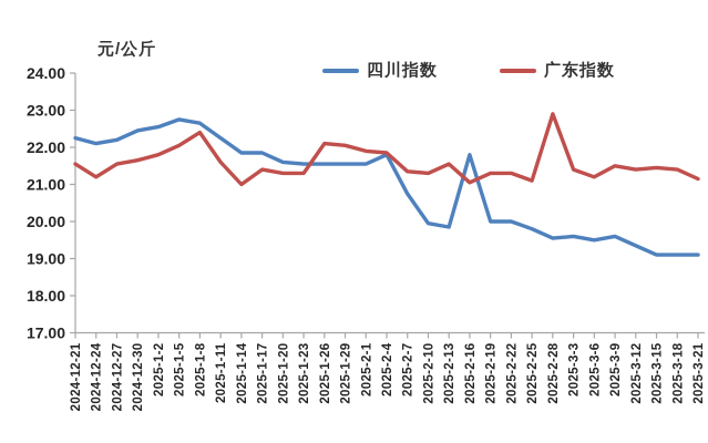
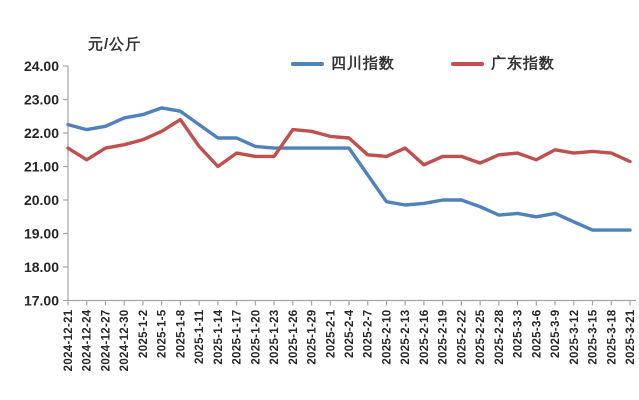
四川指数/2025-2-4: 21.8 -> 21.6
四川指数/2025-2-16: 21.8 -> 19.9
广东指数/2025-2-28: 22.9 -> 21.4
